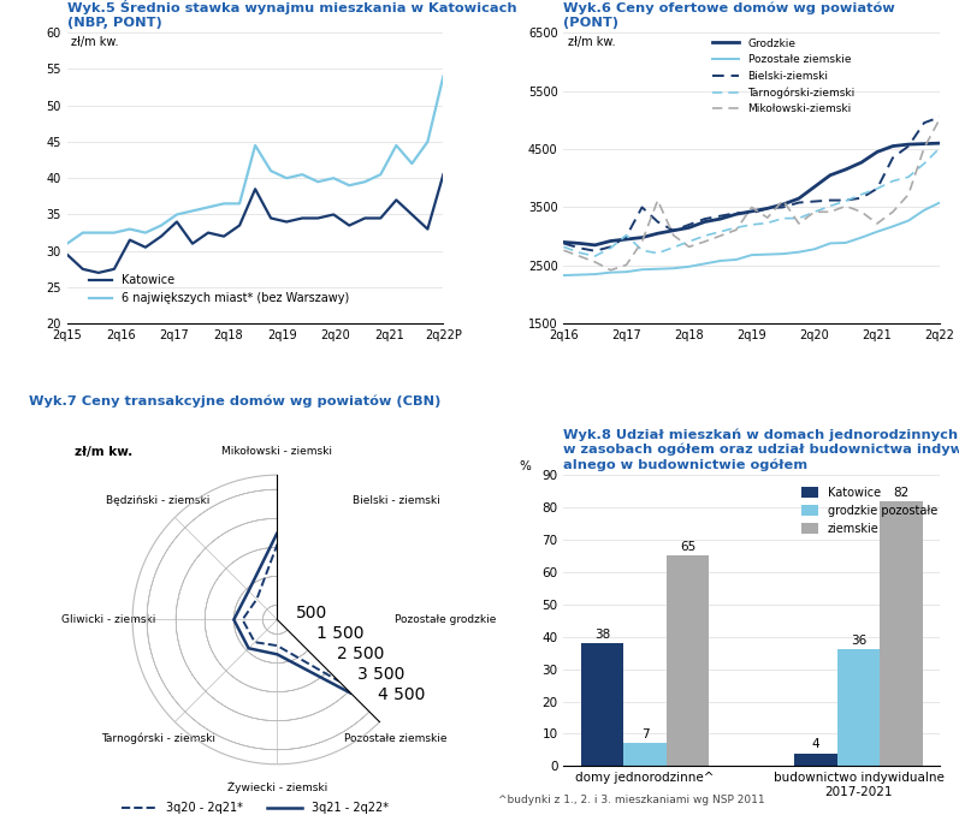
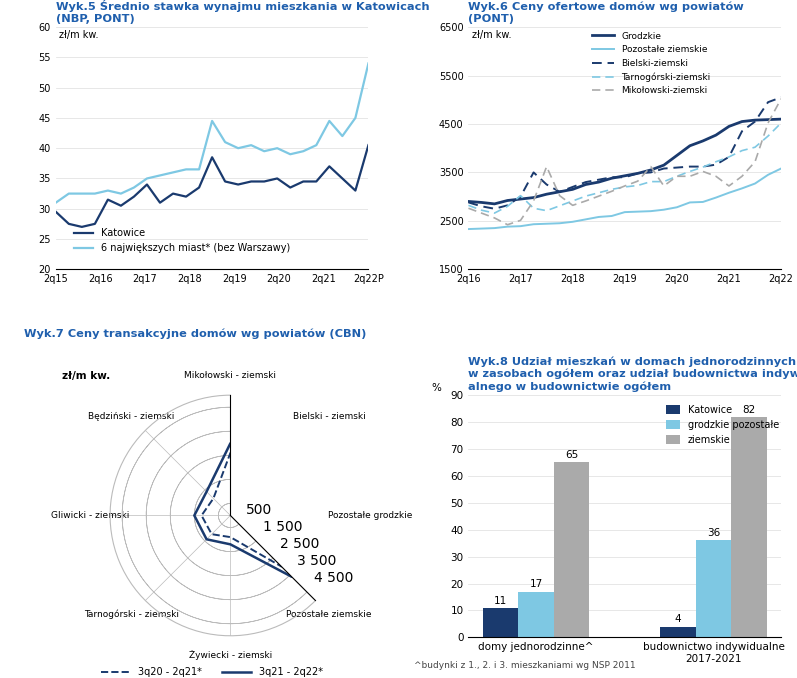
Wyk.6 Ceny ofertowe domów wg powiatów (PONT)/Mikołowski-ziemski/2q19: 3500 -> 3220
Katowice/domy jednorodzinne^: 38 -> 11
grodzkie pozostałe/domy jednorodzinne^: 7 -> 17
